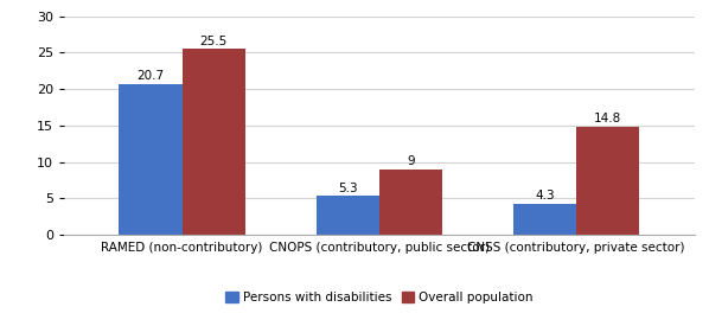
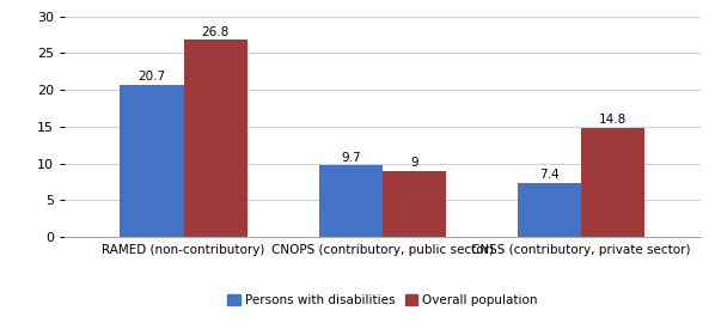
Overall population/RAMED (non-contributory): 25.5 -> 26.8
Persons with disabilities/CNOPS (contributory, public sector): 5.3 -> 9.7
Persons with disabilities/CNSS (contributory, private sector): 4.3 -> 7.4
